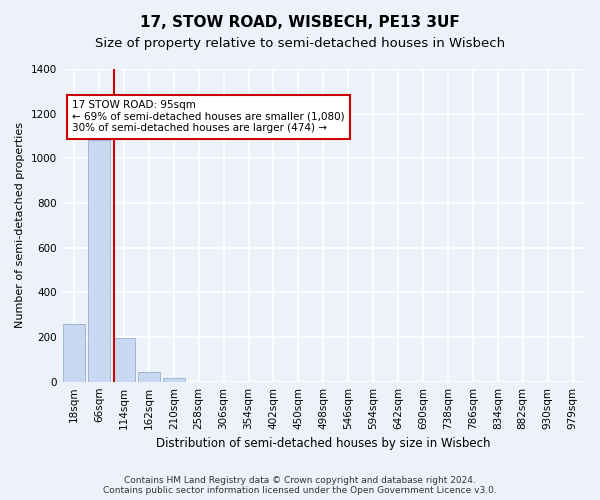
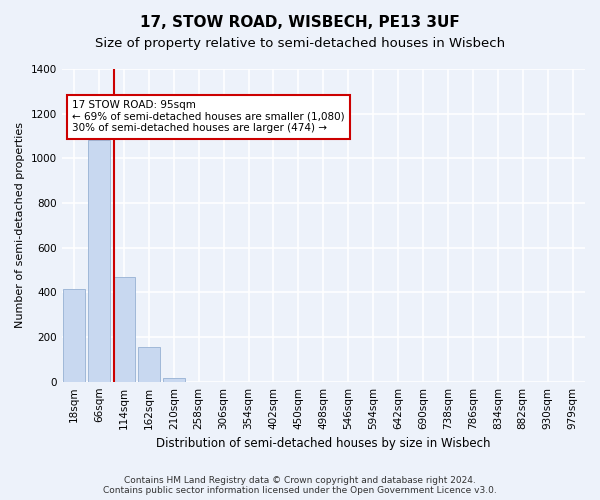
18sqm: 260 -> 415
114sqm: 195 -> 470
162sqm: 45 -> 155
